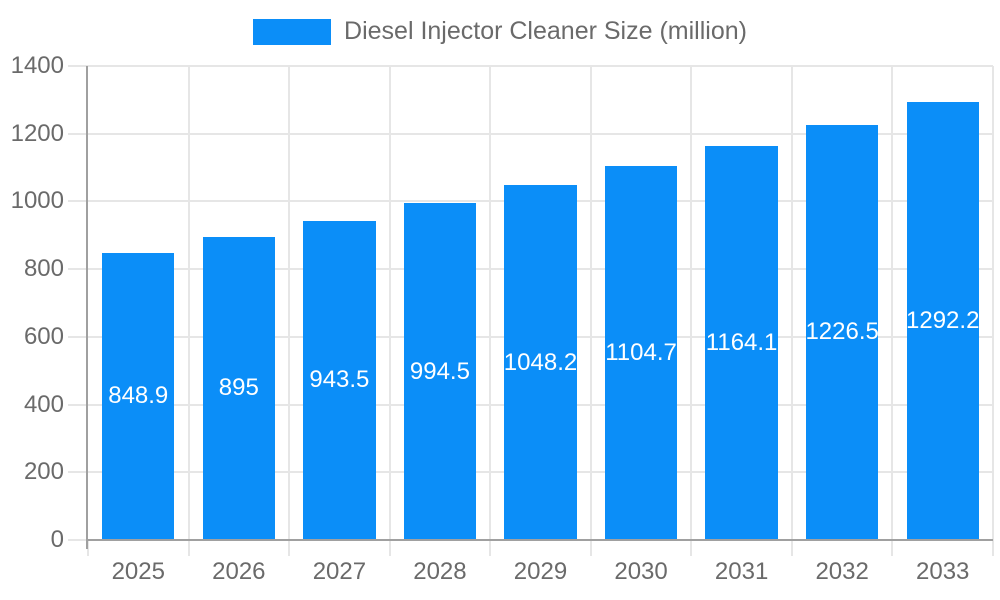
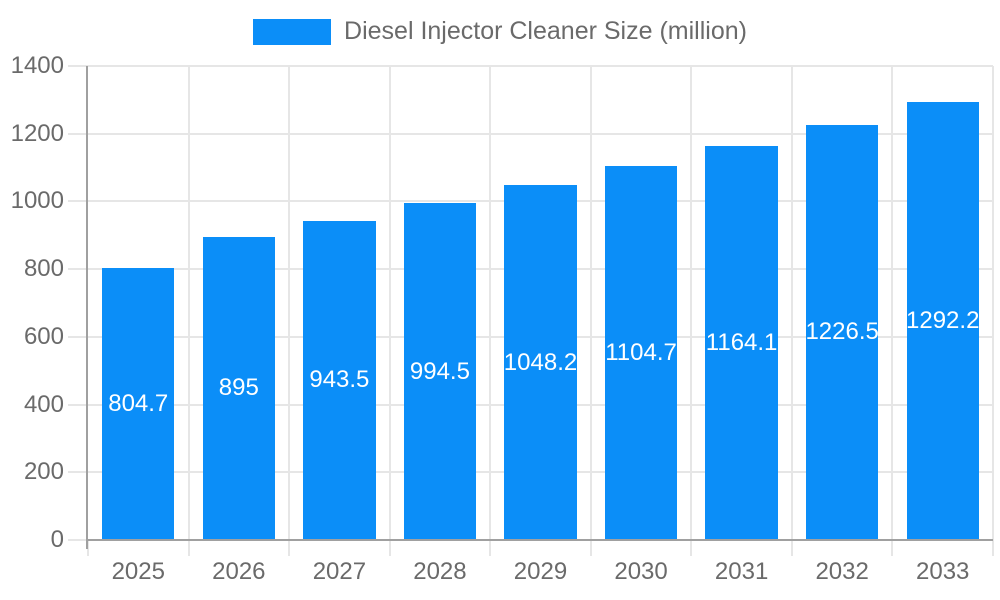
2025: 848.9 -> 804.7
